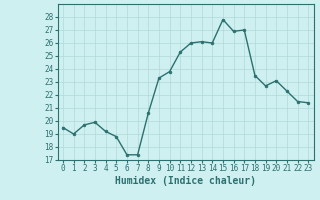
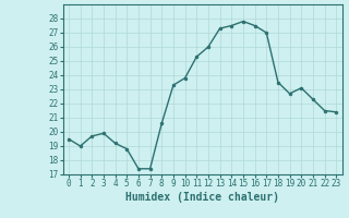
13: 26.1 -> 27.3
14: 26.0 -> 27.5
16: 26.9 -> 27.5
